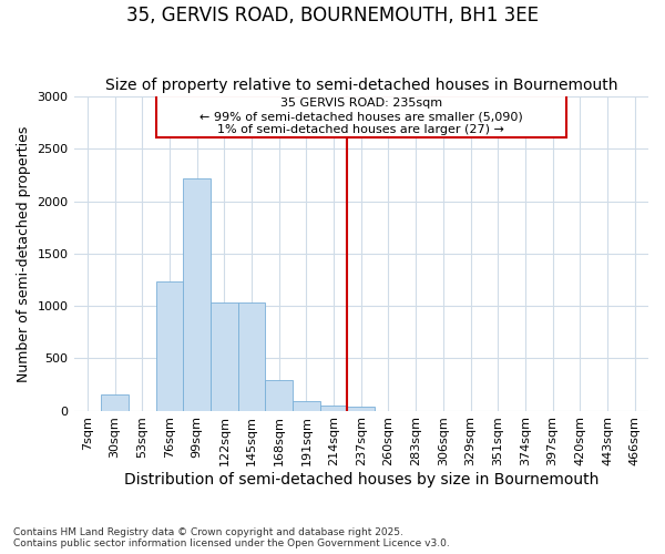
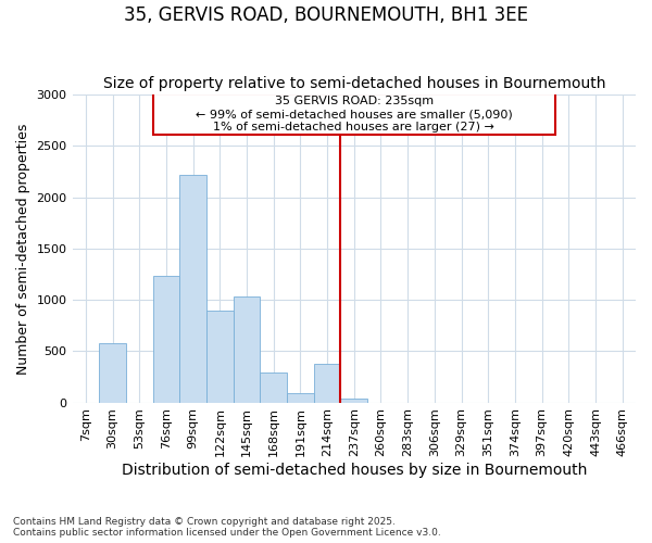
30sqm: 150 -> 580
122sqm: 1030 -> 900
214sqm: 50 -> 380
